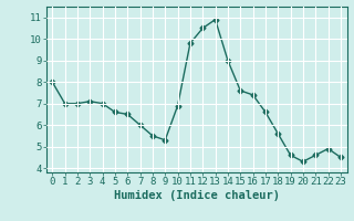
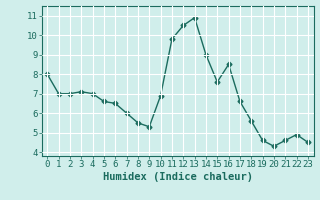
16: 7.4 -> 8.5
